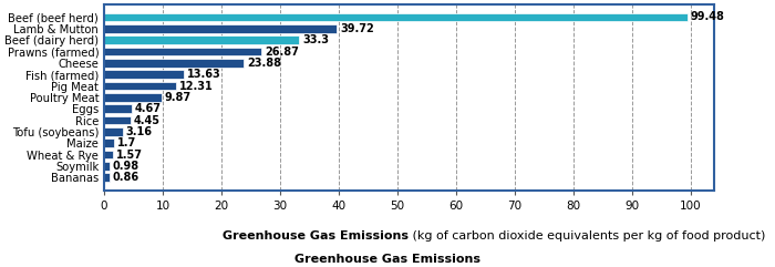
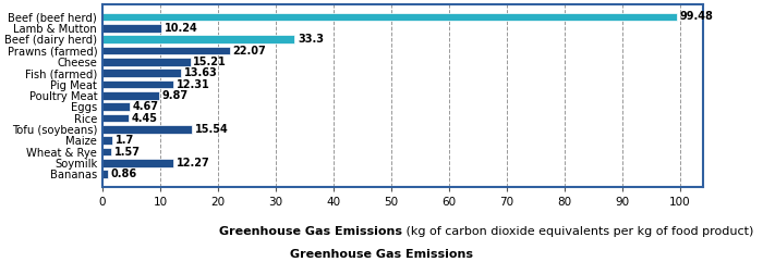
Lamb & Mutton: 39.72 -> 10.24
Prawns (farmed): 26.87 -> 22.07
Cheese: 23.88 -> 15.21
Tofu (soybeans): 3.16 -> 15.54
Soymilk: 0.98 -> 12.27
